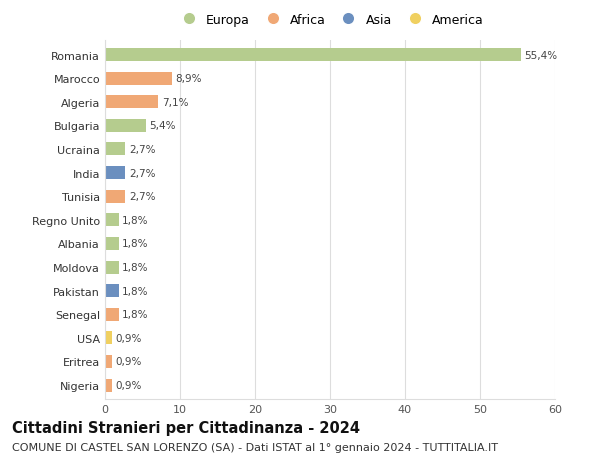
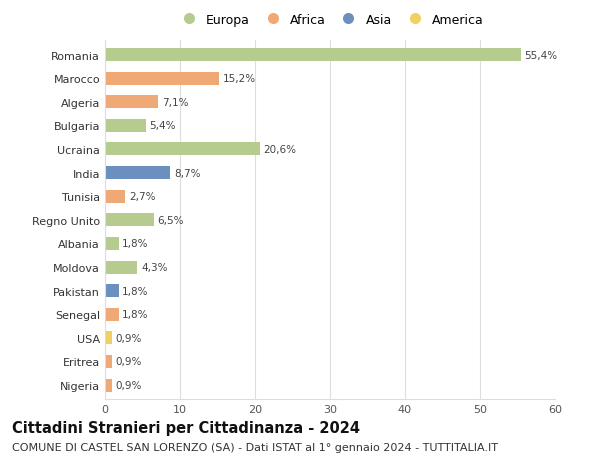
Marocco: 8,9% -> 15,2%
Ucraina: 2,7% -> 20,6%
India: 2,7% -> 8,7%
Regno Unito: 1,8% -> 6,5%
Moldova: 1,8% -> 4,3%
